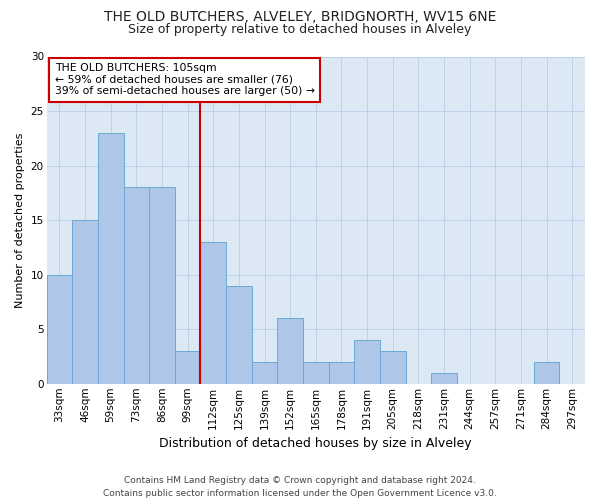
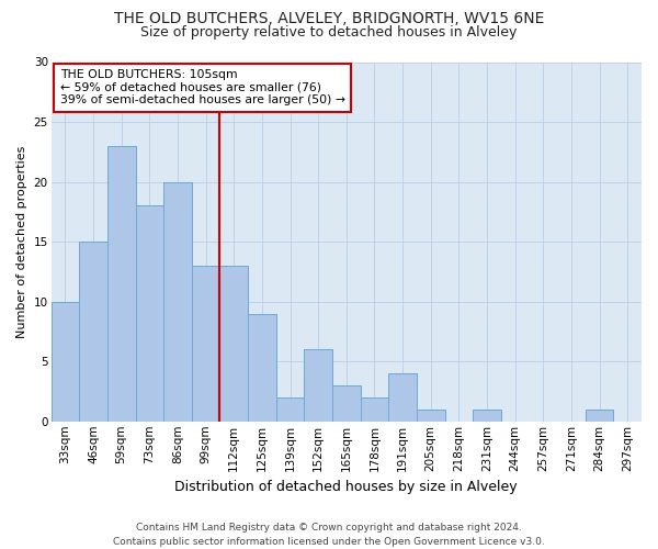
86sqm: 18 -> 20
99sqm: 3 -> 13
165sqm: 2 -> 3
205sqm: 3 -> 1
284sqm: 2 -> 1
